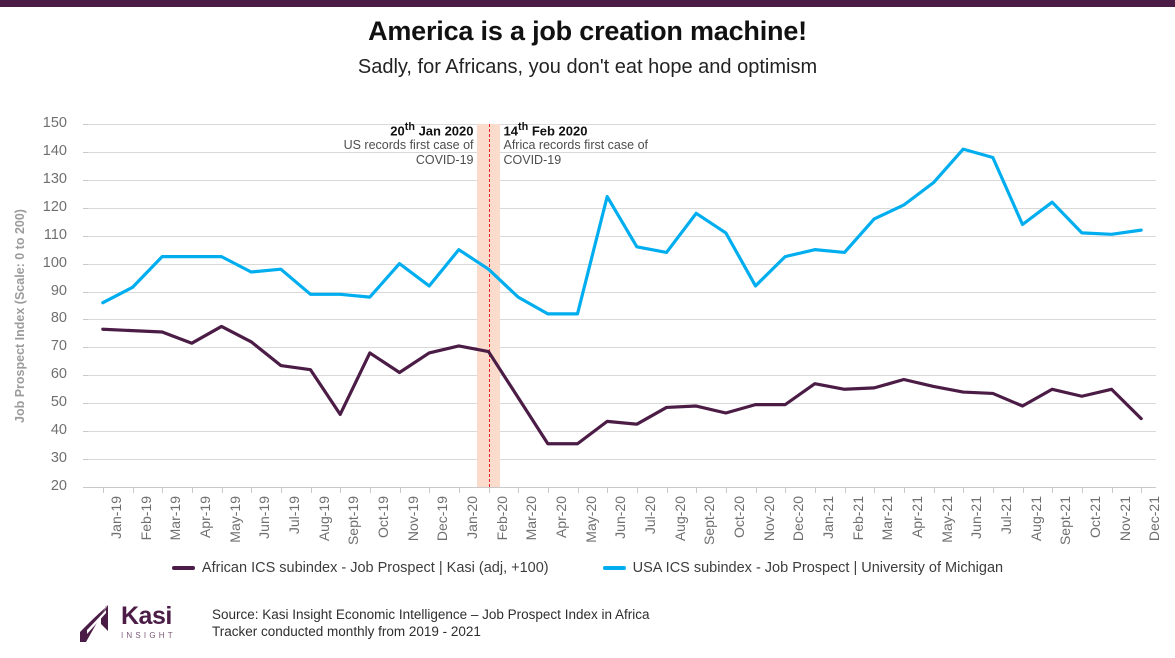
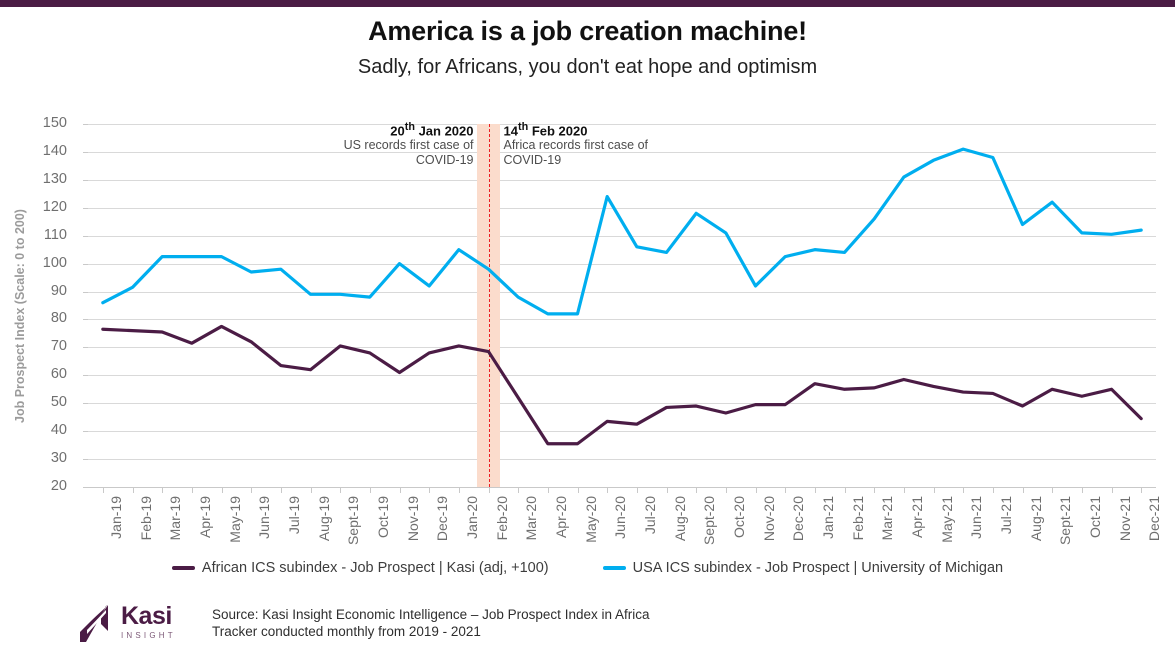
African ICS subindex - Job Prospect | Kasi (adj, +100)/Sept-19: 46 -> 70
USA ICS subindex - Job Prospect | University of Michigan/Apr-21: 121 -> 131
USA ICS subindex - Job Prospect | University of Michigan/May-21: 129 -> 137
